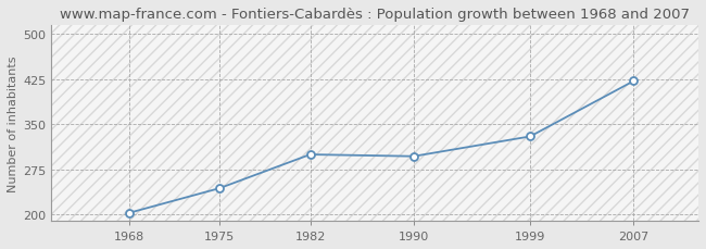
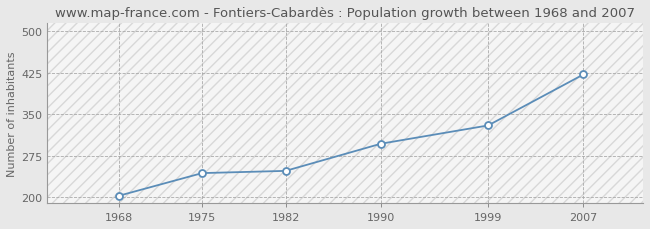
1982: 300 -> 248
